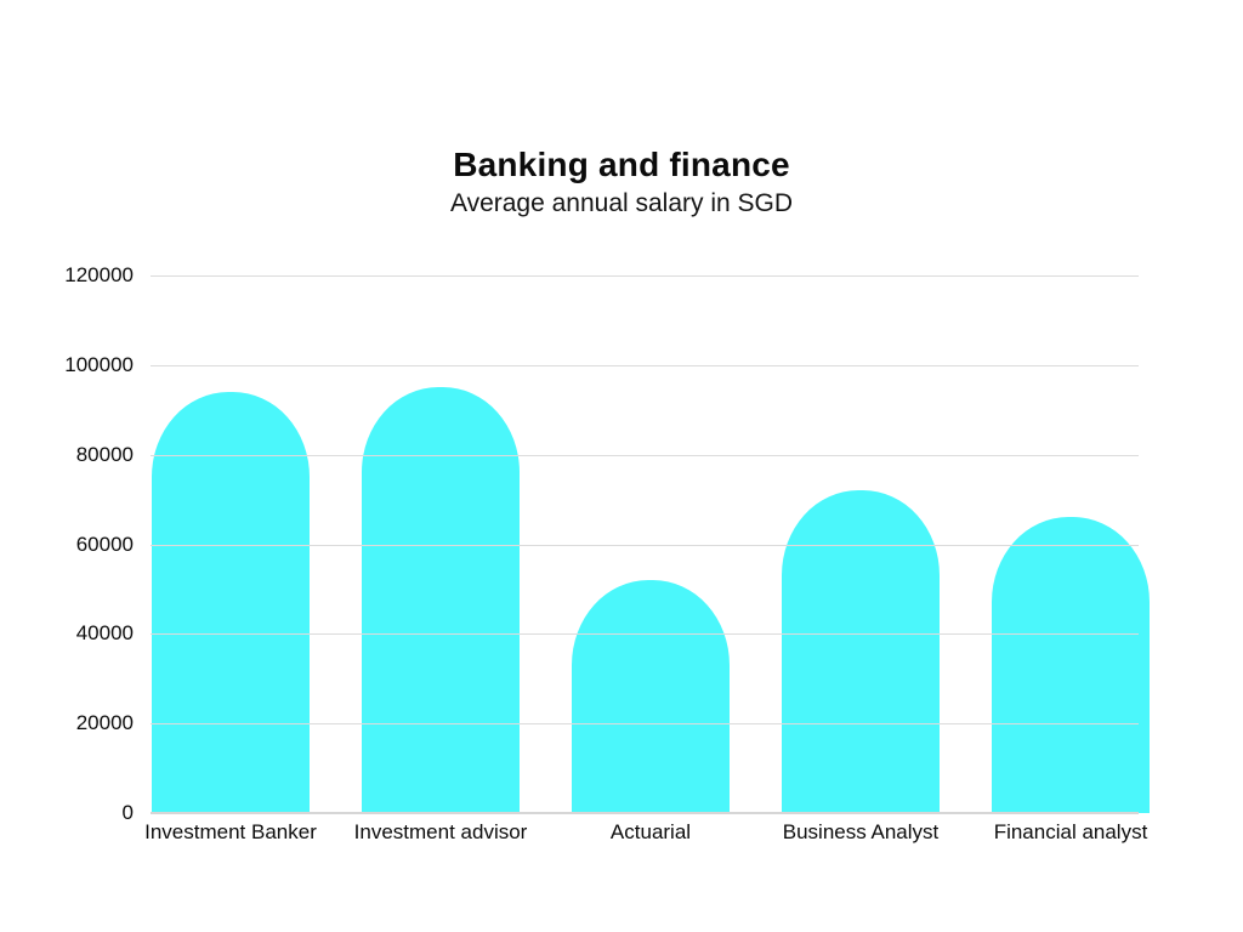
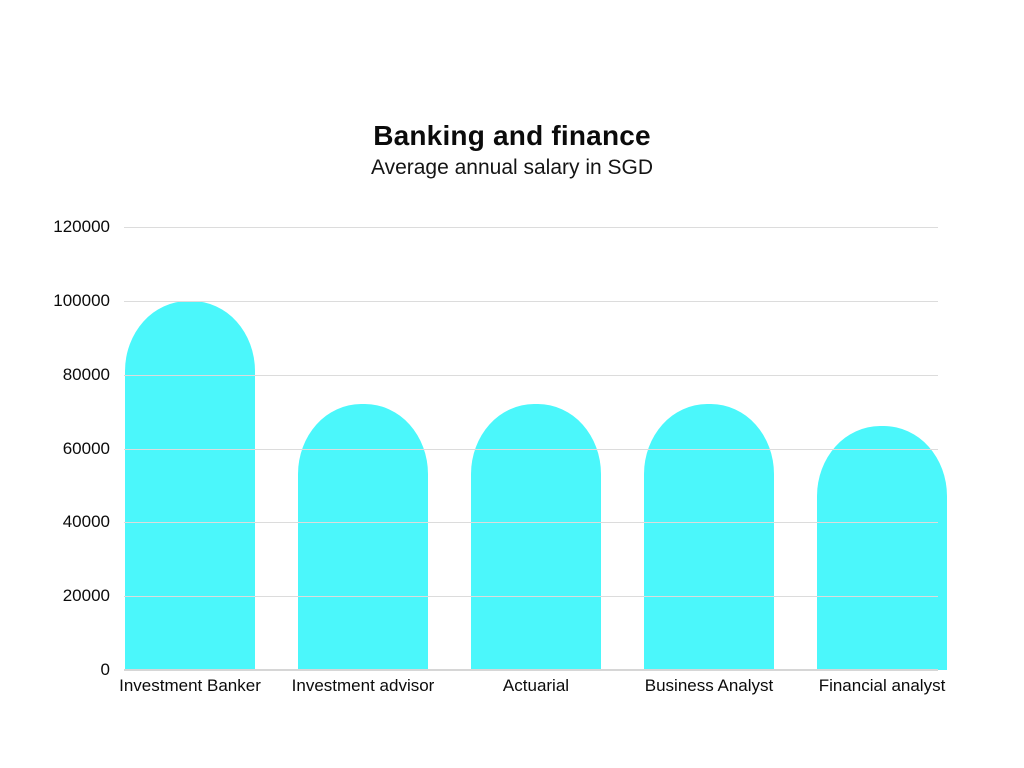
Investment Banker: 94000 -> 100000
Investment advisor: 95000 -> 72000
Actuarial: 52000 -> 72000
